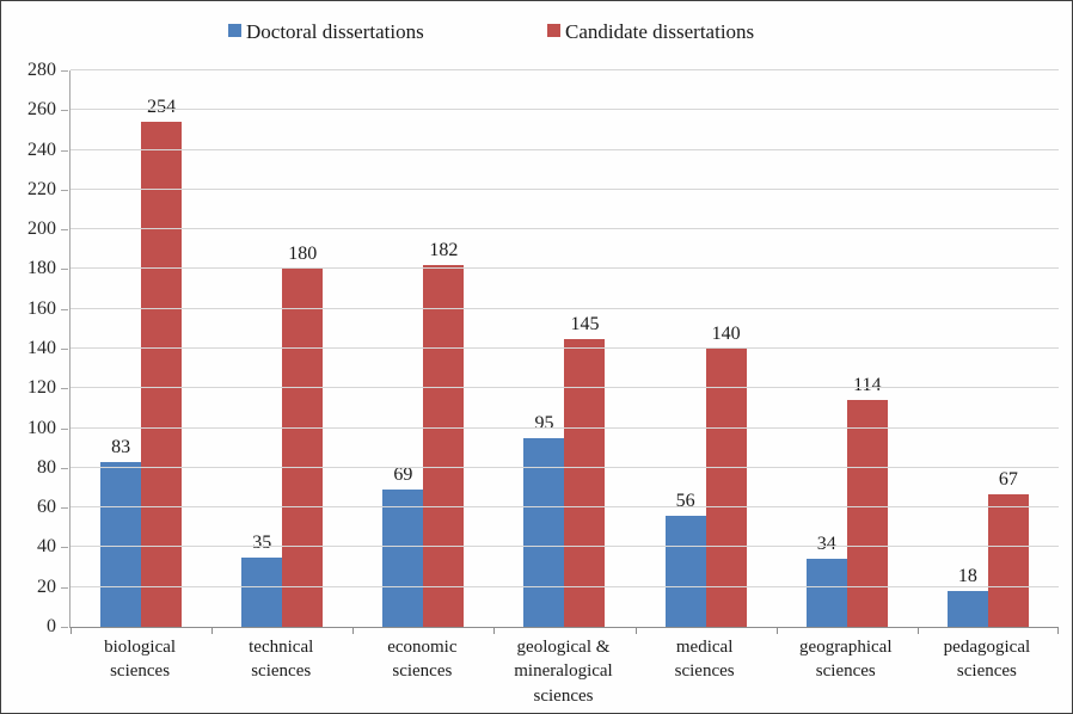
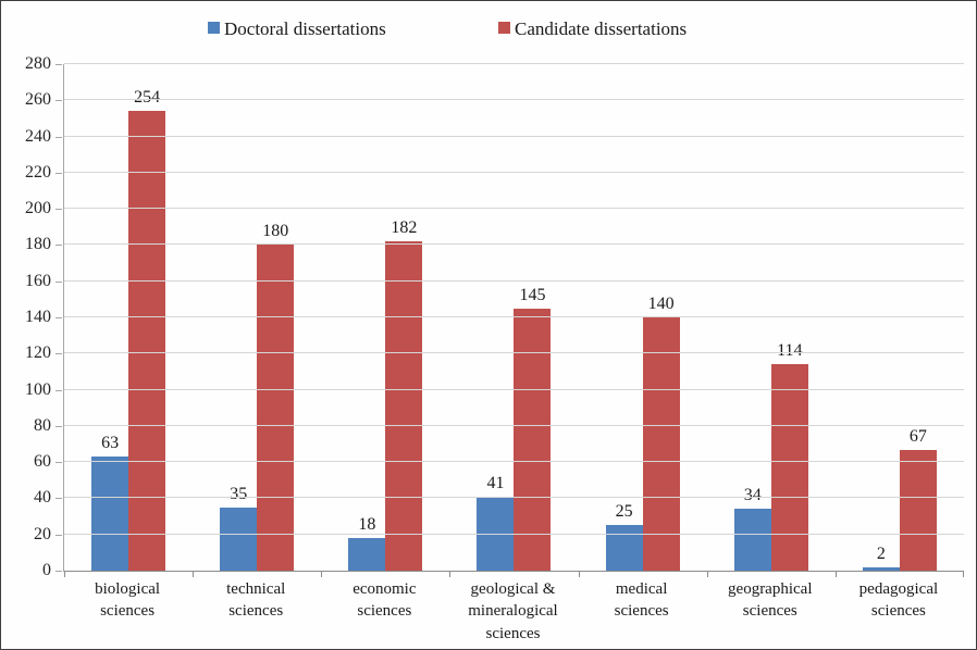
Doctoral dissertations/biological sciences: 83 -> 63
Doctoral dissertations/economic sciences: 69 -> 18
Doctoral dissertations/geological & mineralogical sciences: 95 -> 41
Doctoral dissertations/medical sciences: 56 -> 25
Doctoral dissertations/pedagogical sciences: 18 -> 2
